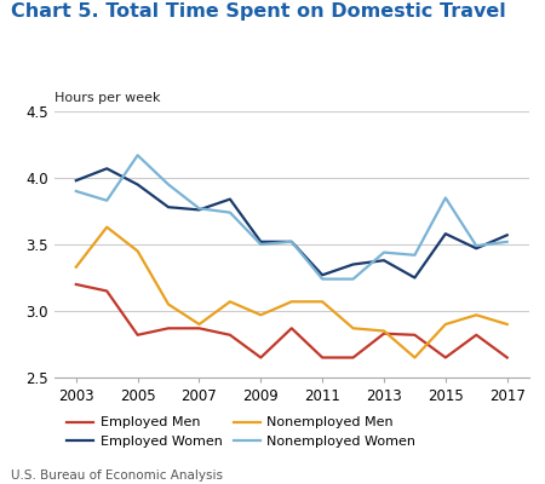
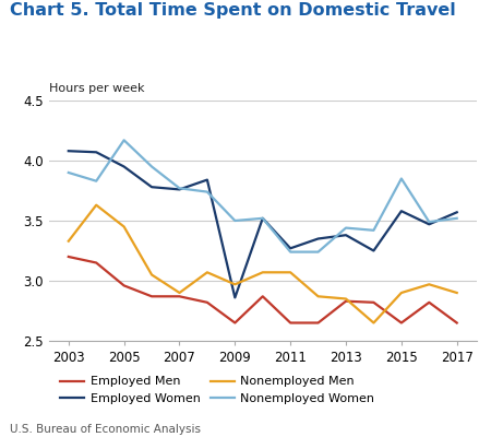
Employed Women/2003: 3.98 -> 4.08
Employed Men/2005: 2.82 -> 2.96
Employed Women/2009: 3.52 -> 2.86
